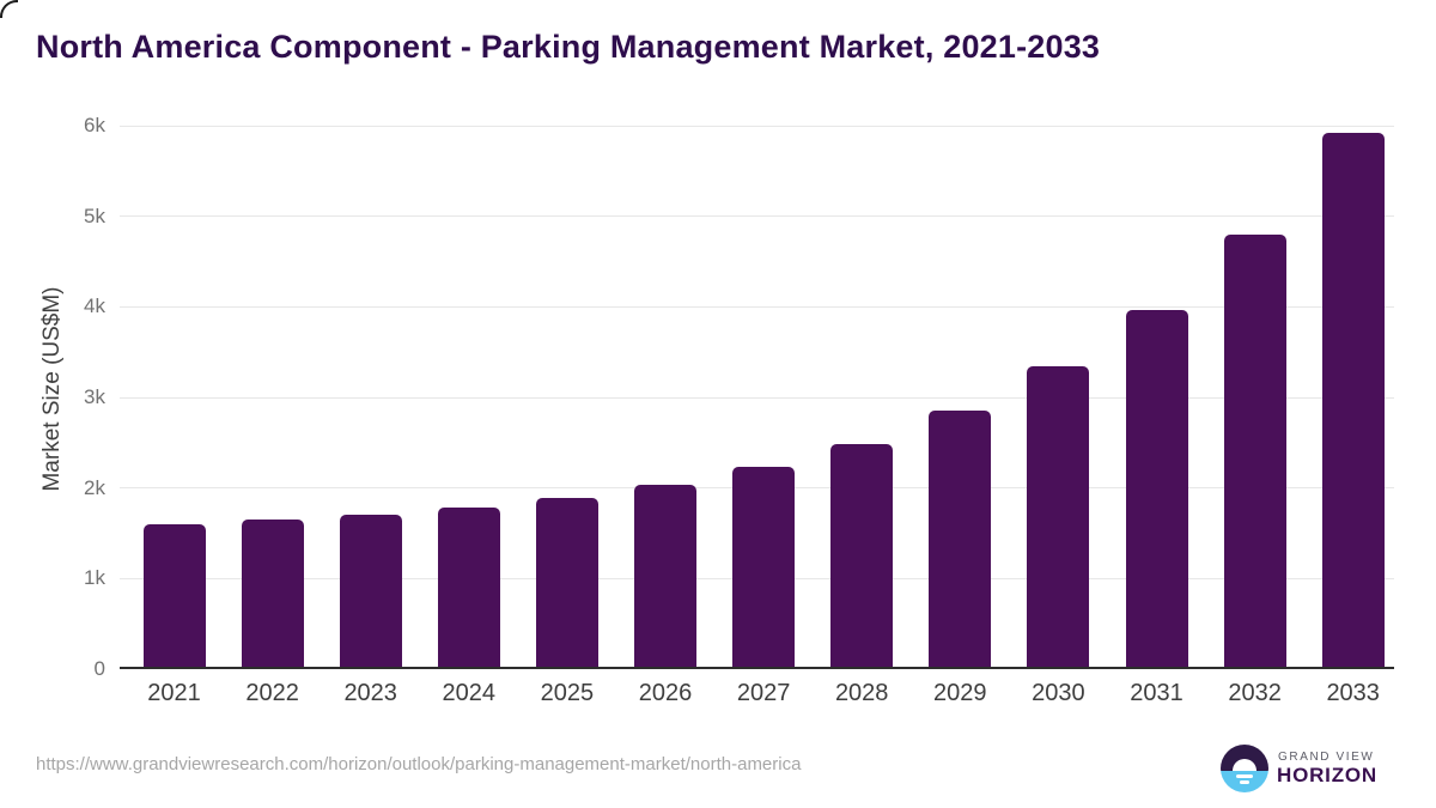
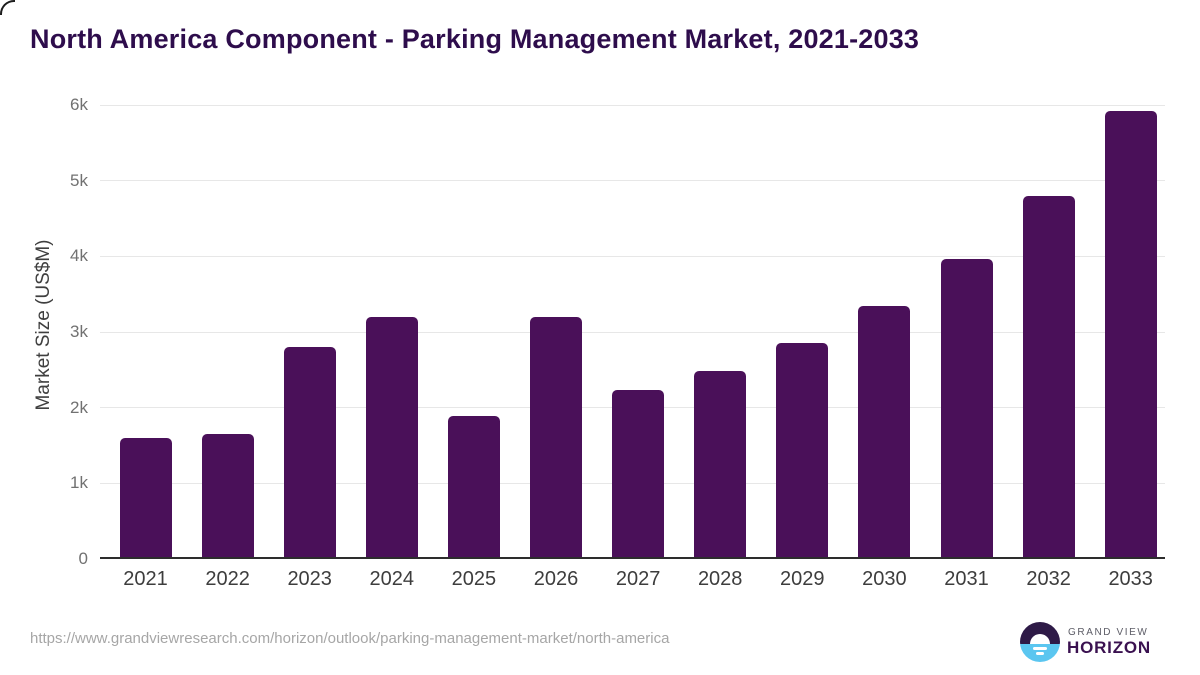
2023: 1.7k -> 2.8k
2024: 1.8k -> 3.2k
2026: 2.0k -> 3.2k
